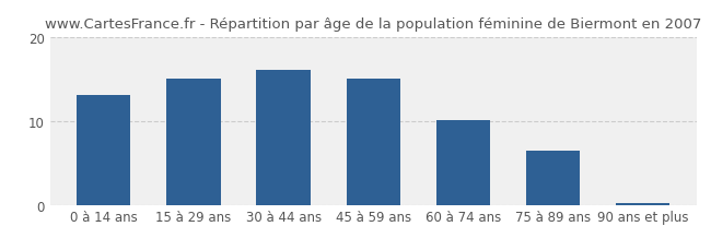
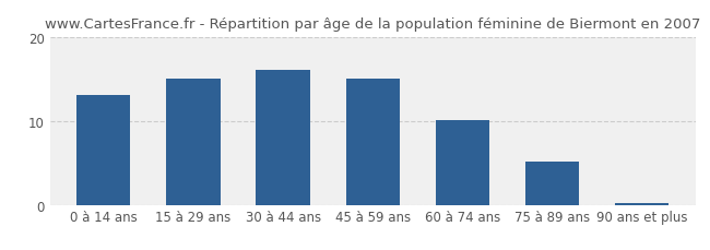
75 à 89 ans: 6.5 -> 5.2
